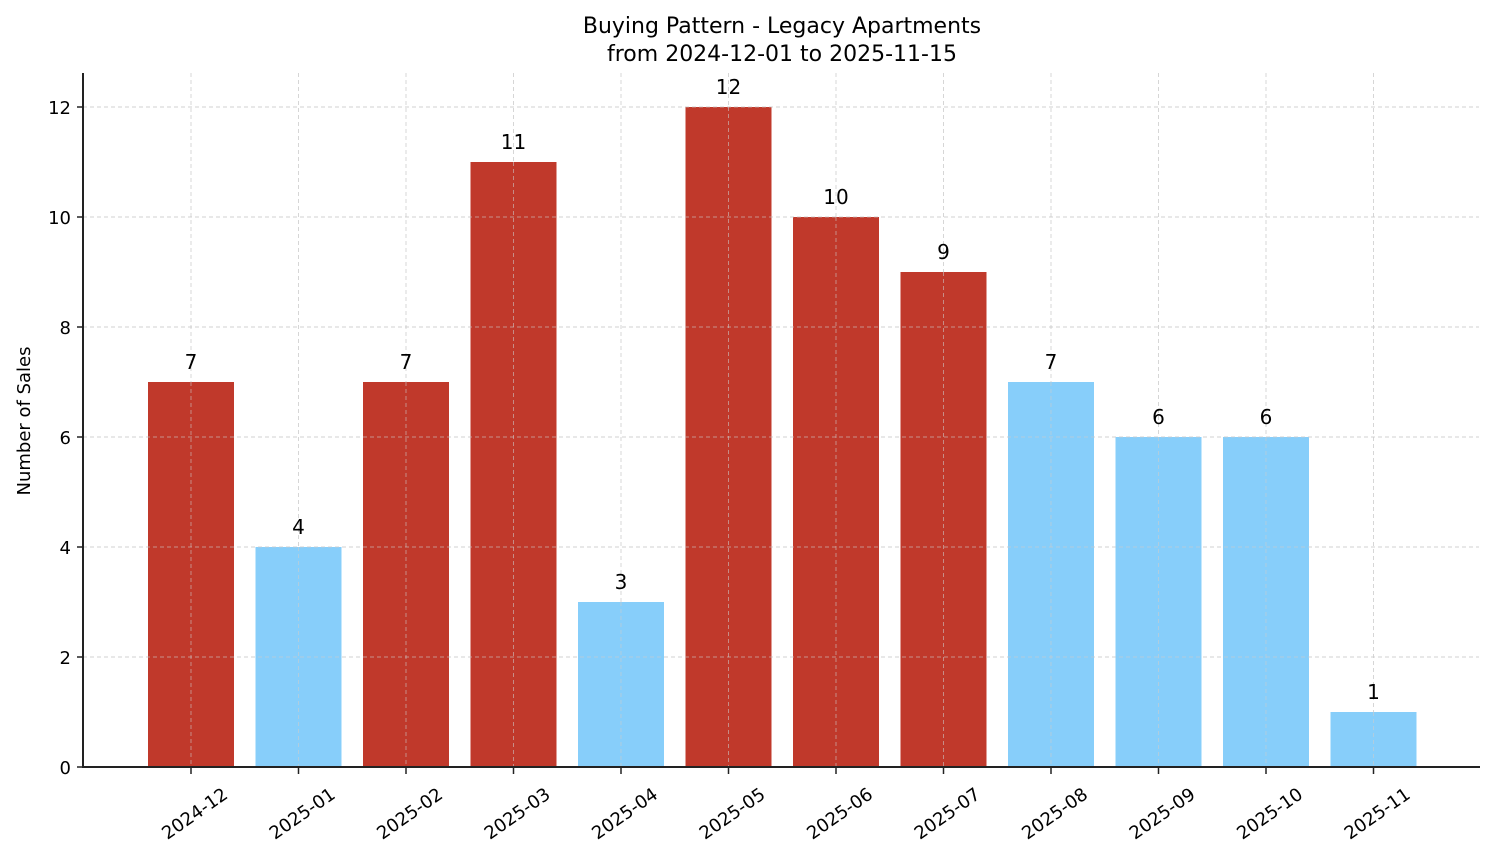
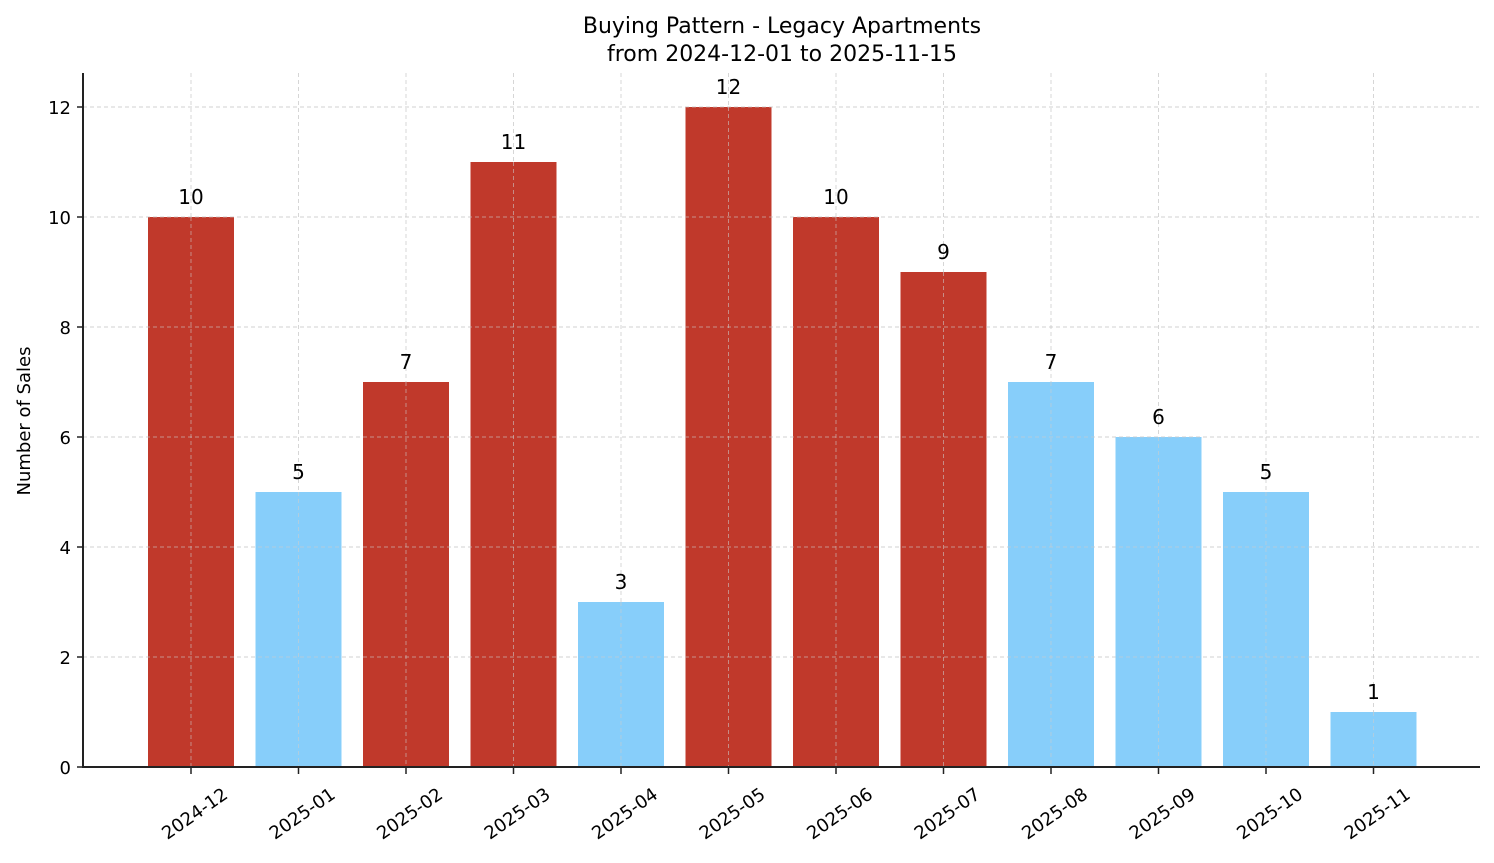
2024-12: 7 -> 10
2025-01: 4 -> 5
2025-10: 6 -> 5
